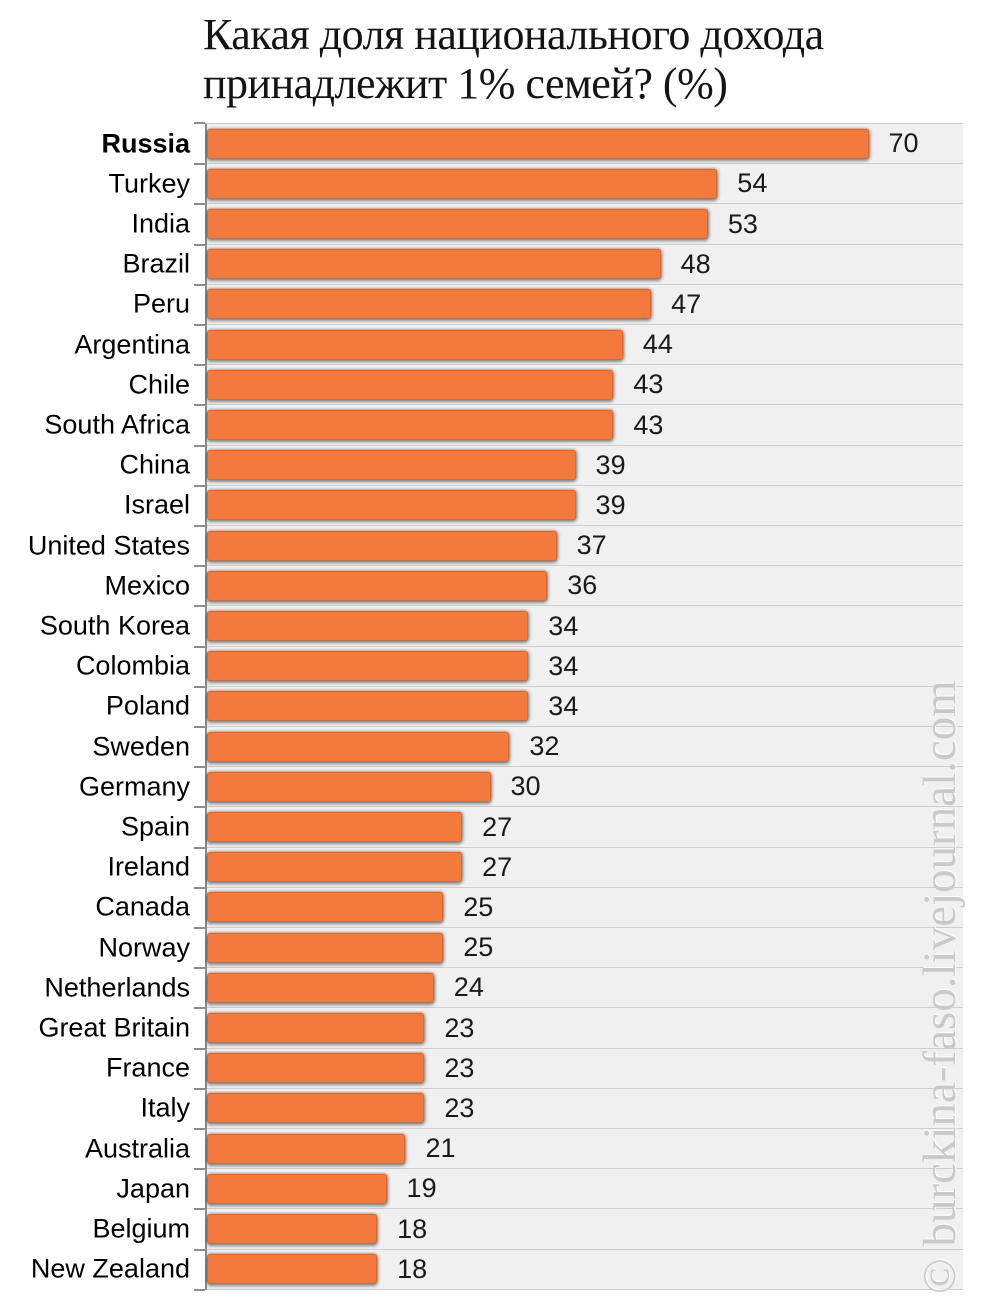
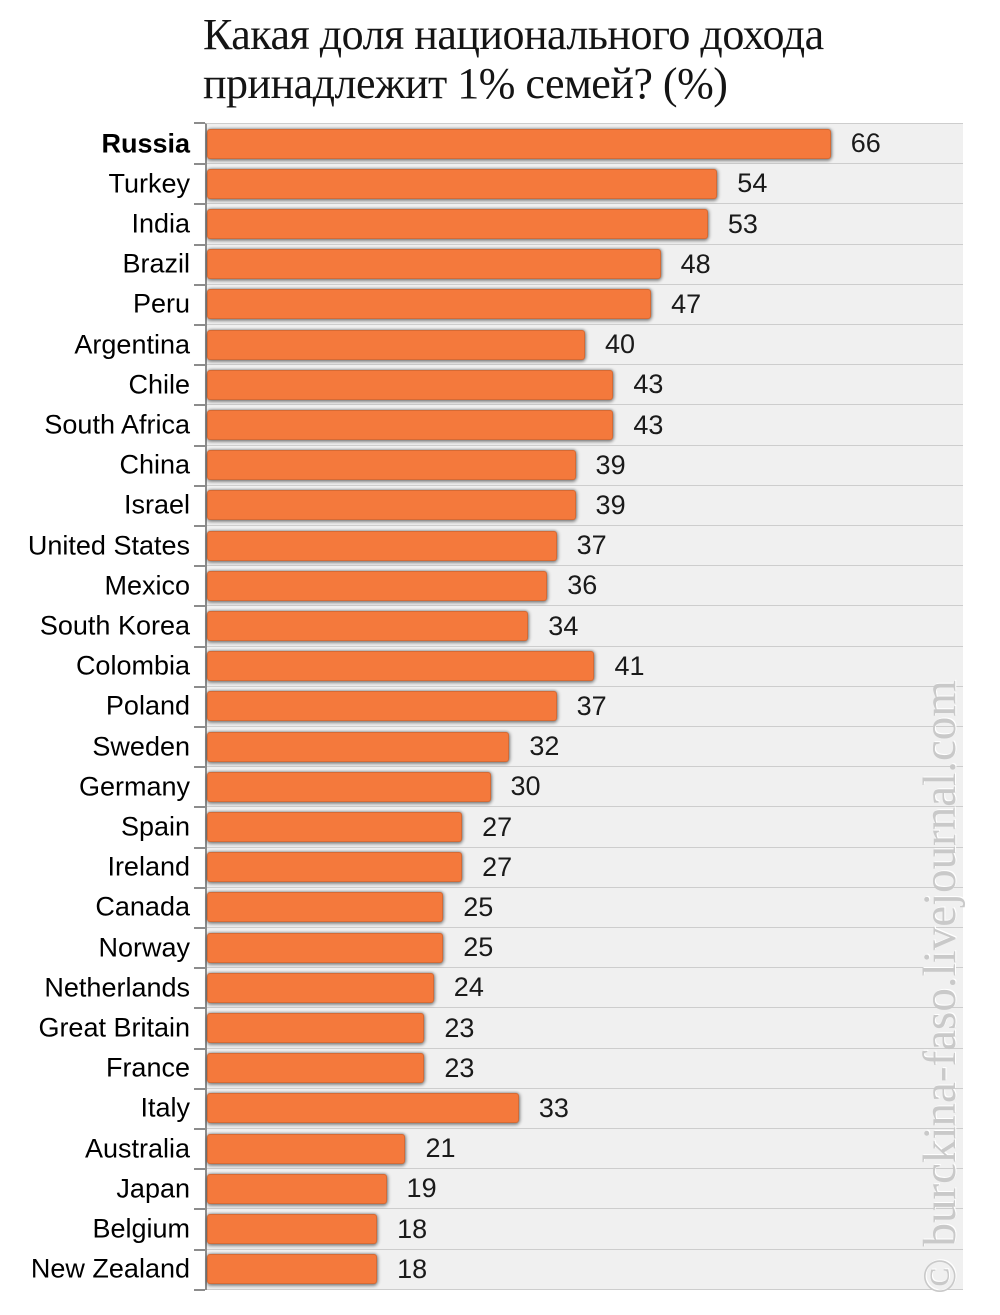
Russia: 70 -> 66
Argentina: 44 -> 40
Colombia: 34 -> 41
Poland: 34 -> 37
Italy: 23 -> 33
